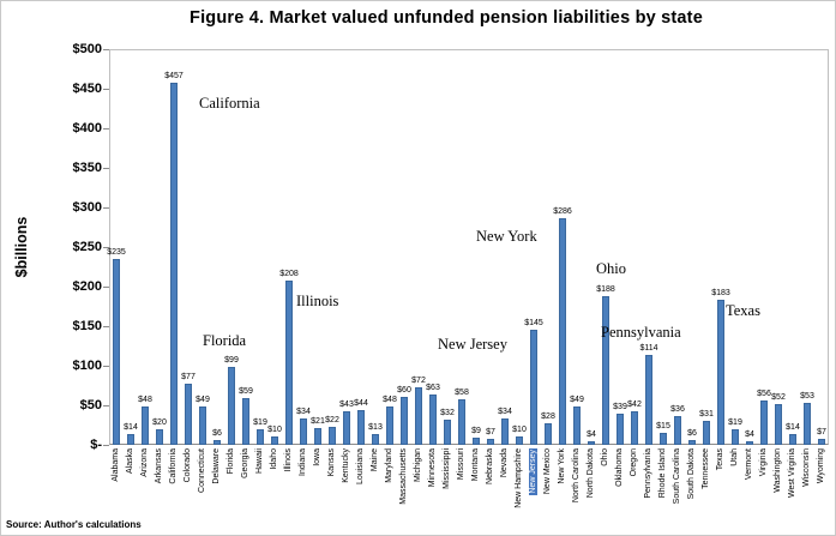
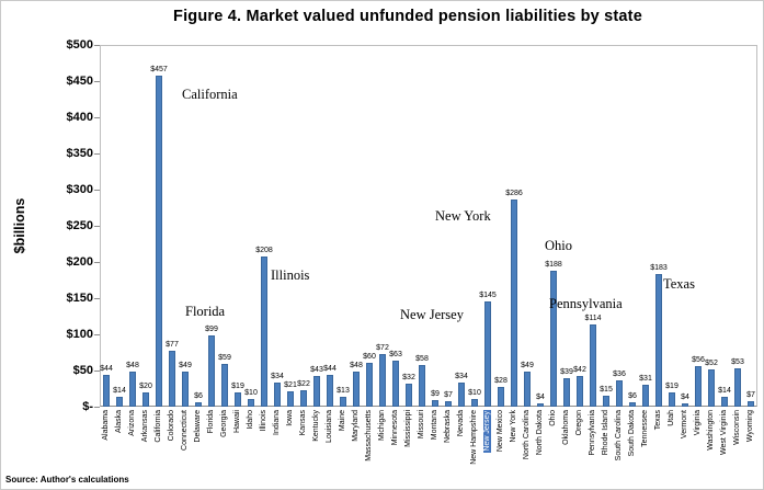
Alabama: $235 -> $44
